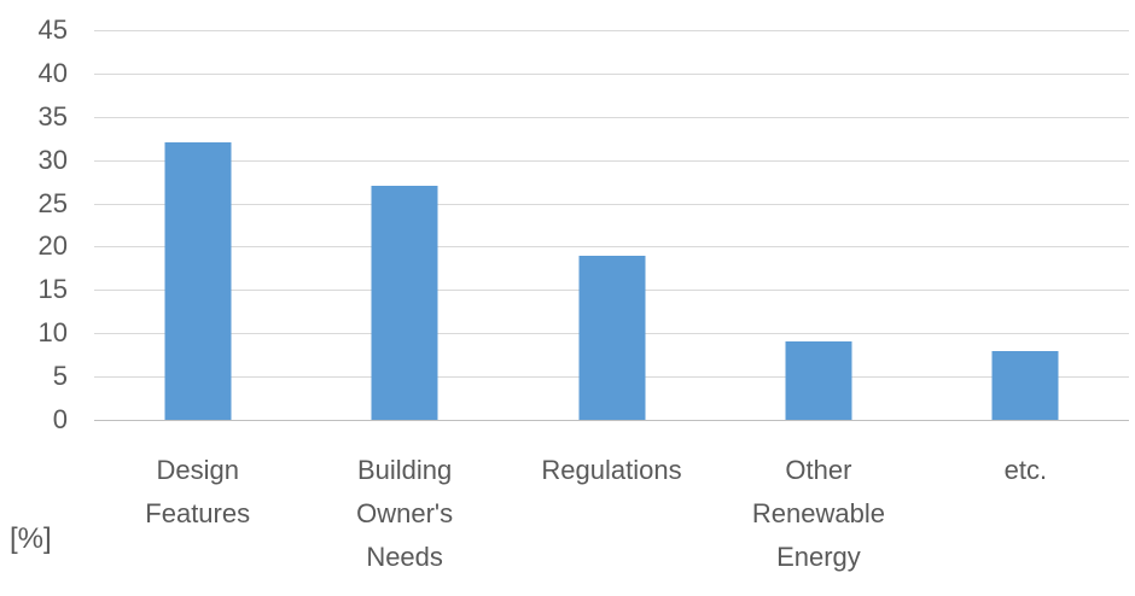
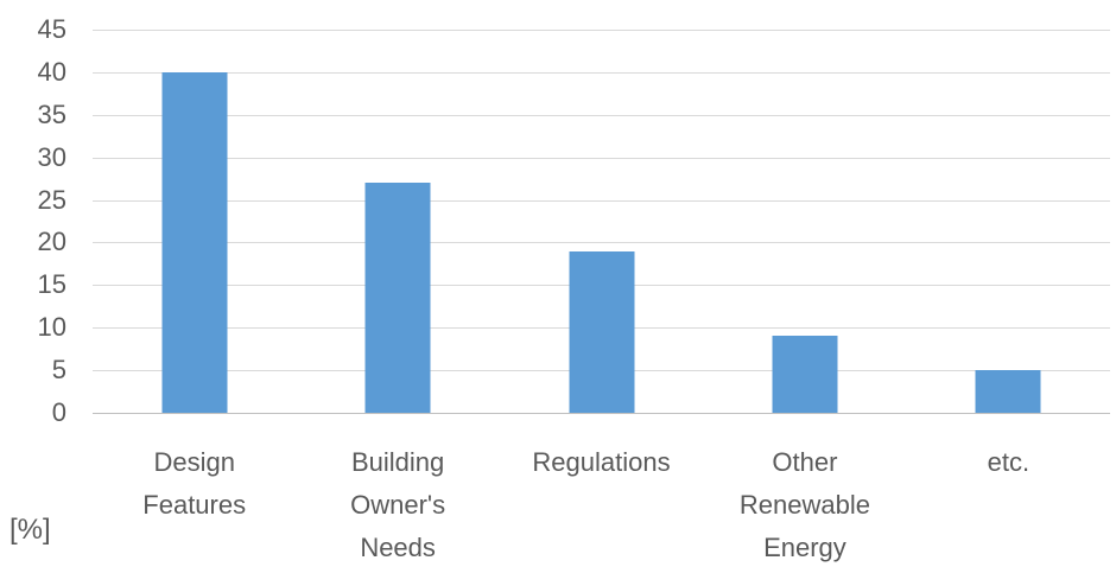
Design Features: 32 -> 40
etc.: 8 -> 5
